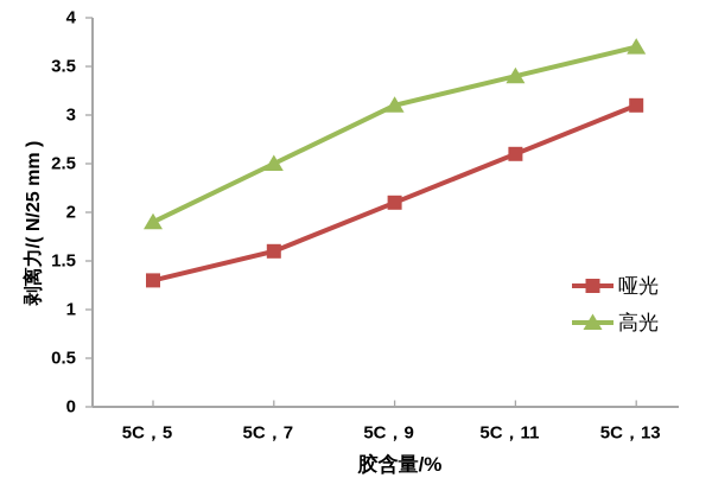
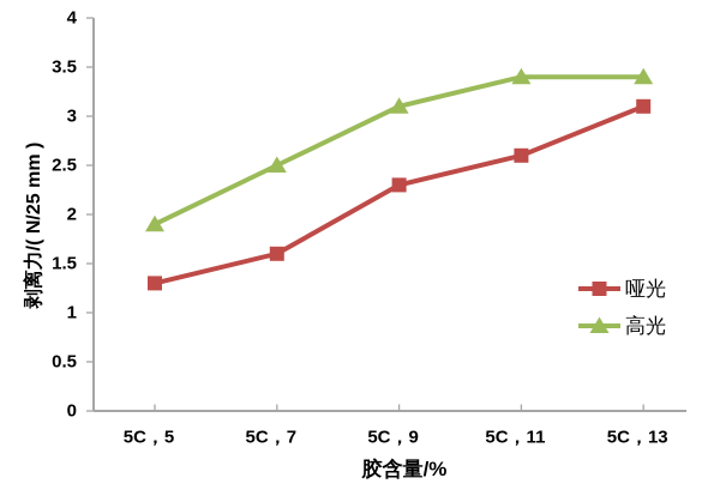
哑光/5C，9: 2.1 -> 2.3
高光/5C，13: 3.7 -> 3.4
